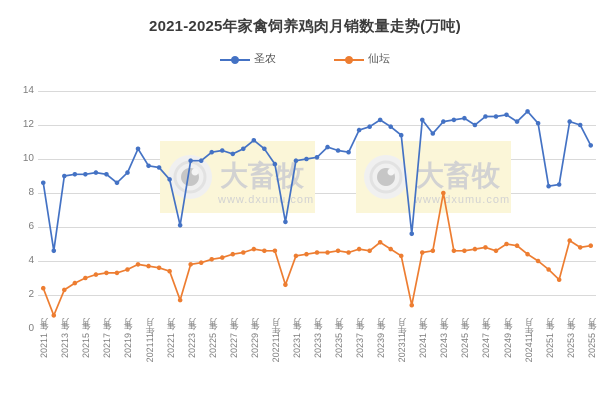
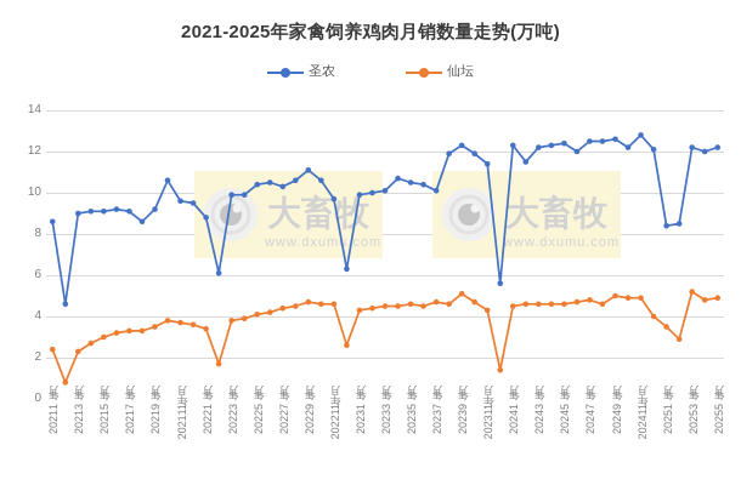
圣农/2023年7月: 11.7 -> 10.1
仙坛/2024年3月: 8.0 -> 4.6
仙坛/2024年11月: 4.4 -> 4.9
圣农/2025年5月: 10.8 -> 12.2
